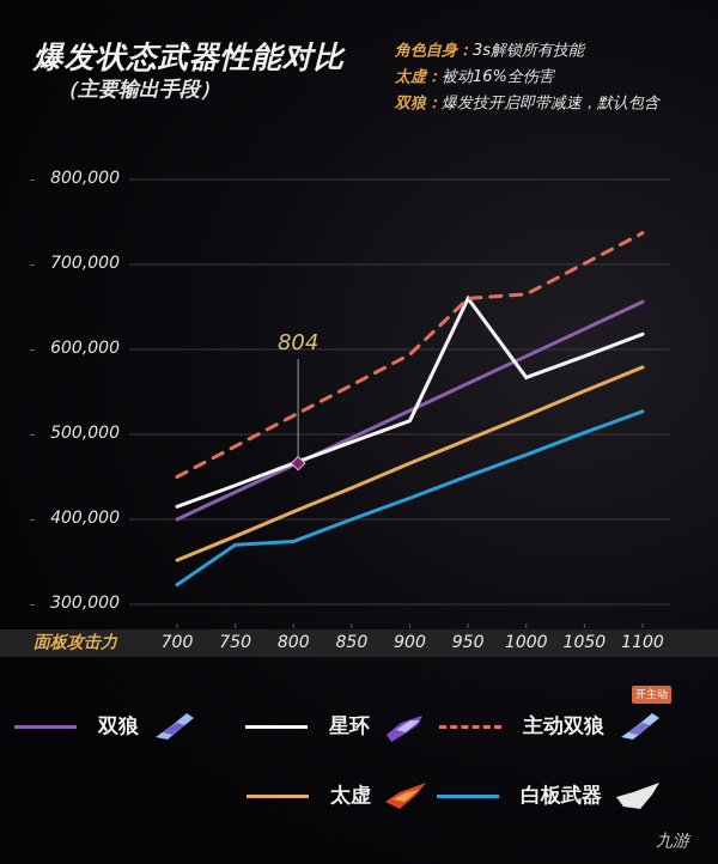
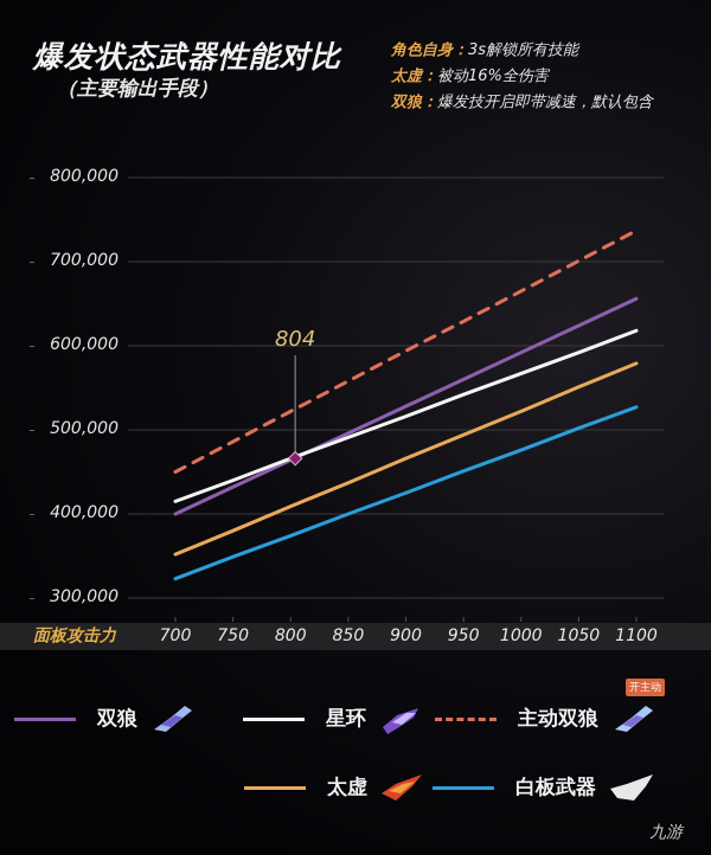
白板武器/750: 370000 -> 350000
星环/950: 660000 -> 540000
主动双狼/950: 660000 -> 630000
